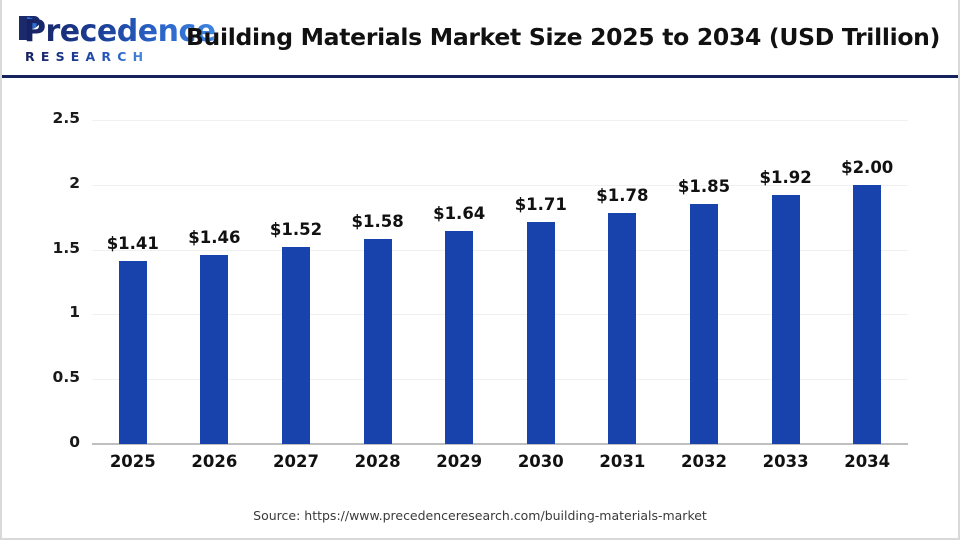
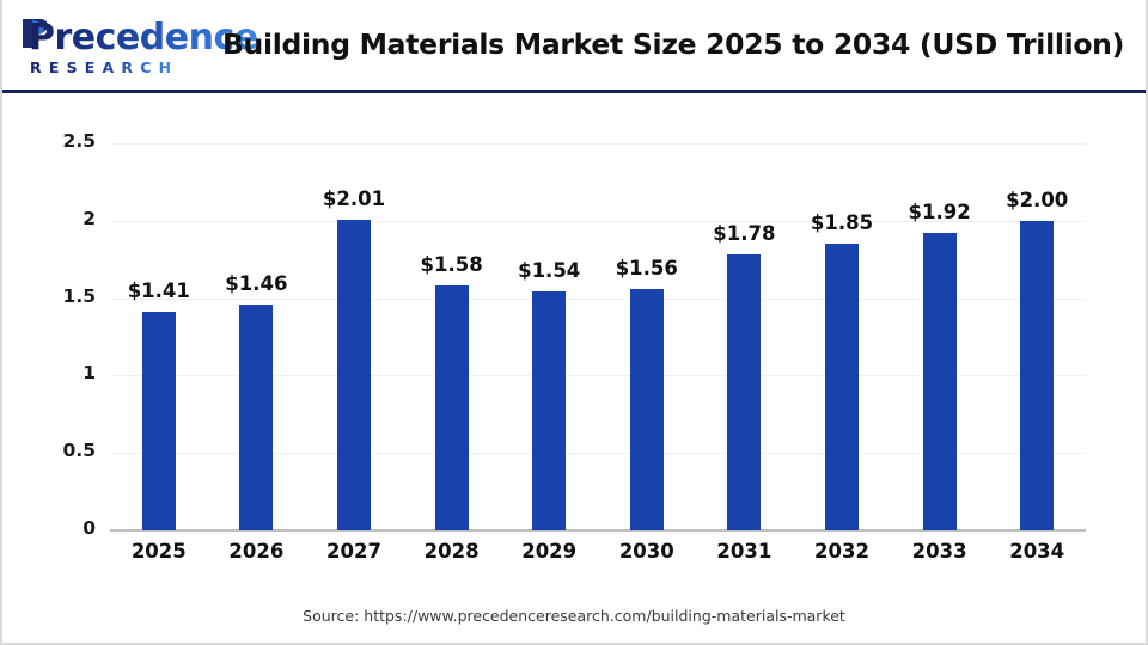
2027: $1.52 -> $2.01
2029: $1.64 -> $1.54
2030: $1.71 -> $1.56
